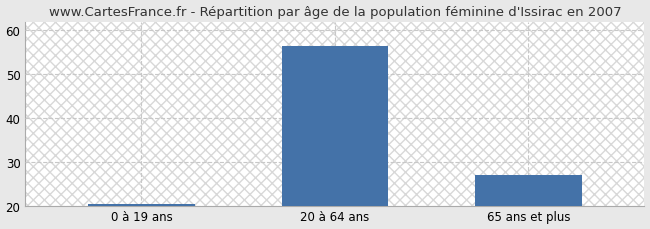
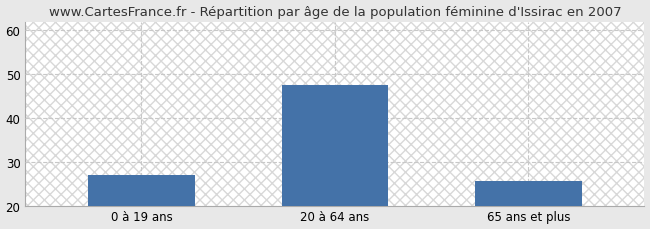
0 à 19 ans: 20.3 -> 27.0
20 à 64 ans: 56.5 -> 47.5
65 ans et plus: 27.0 -> 25.5
